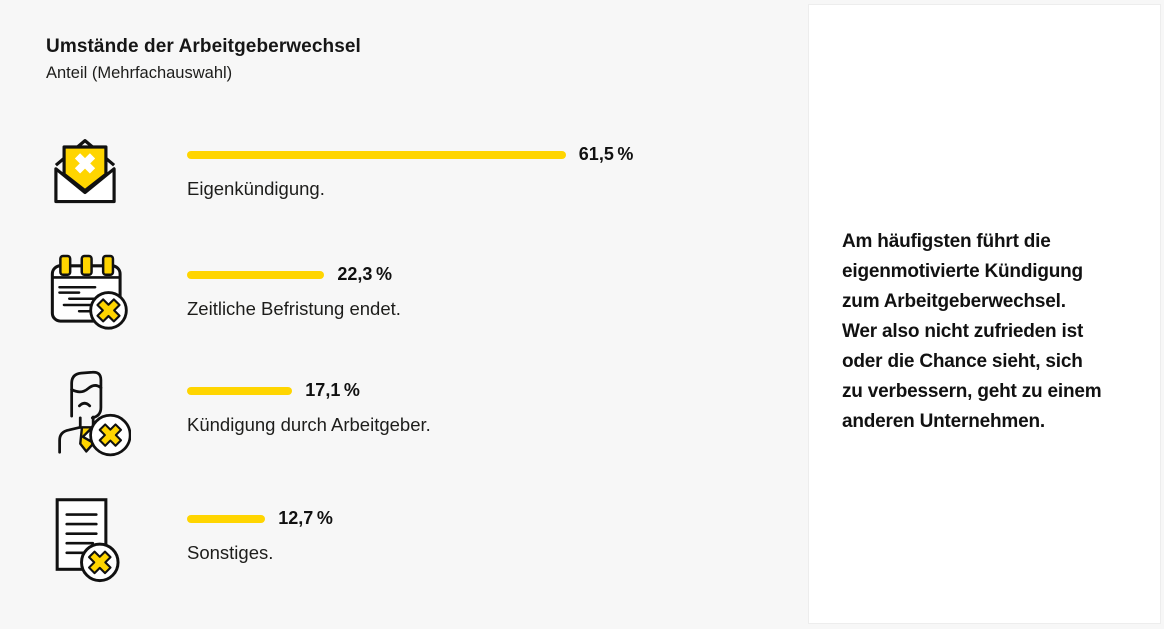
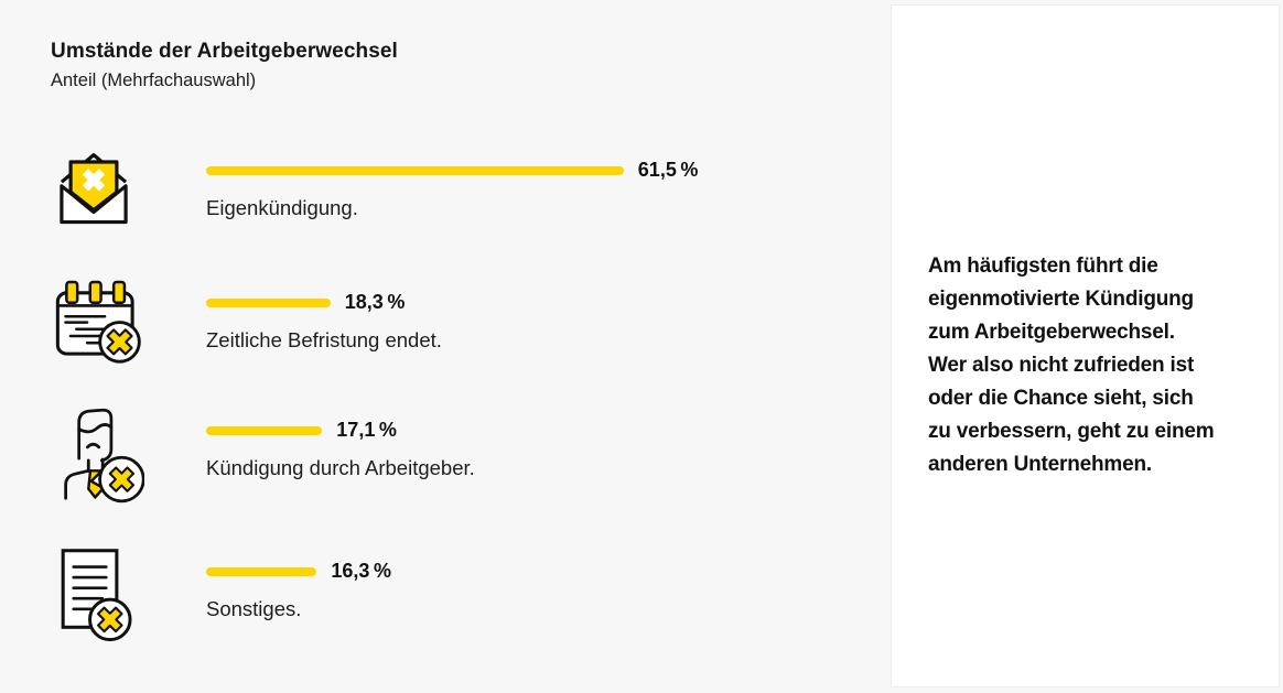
Zeitliche Befristung endet.: 22,3 -> 18,3
Sonstiges.: 12,7 -> 16,3
